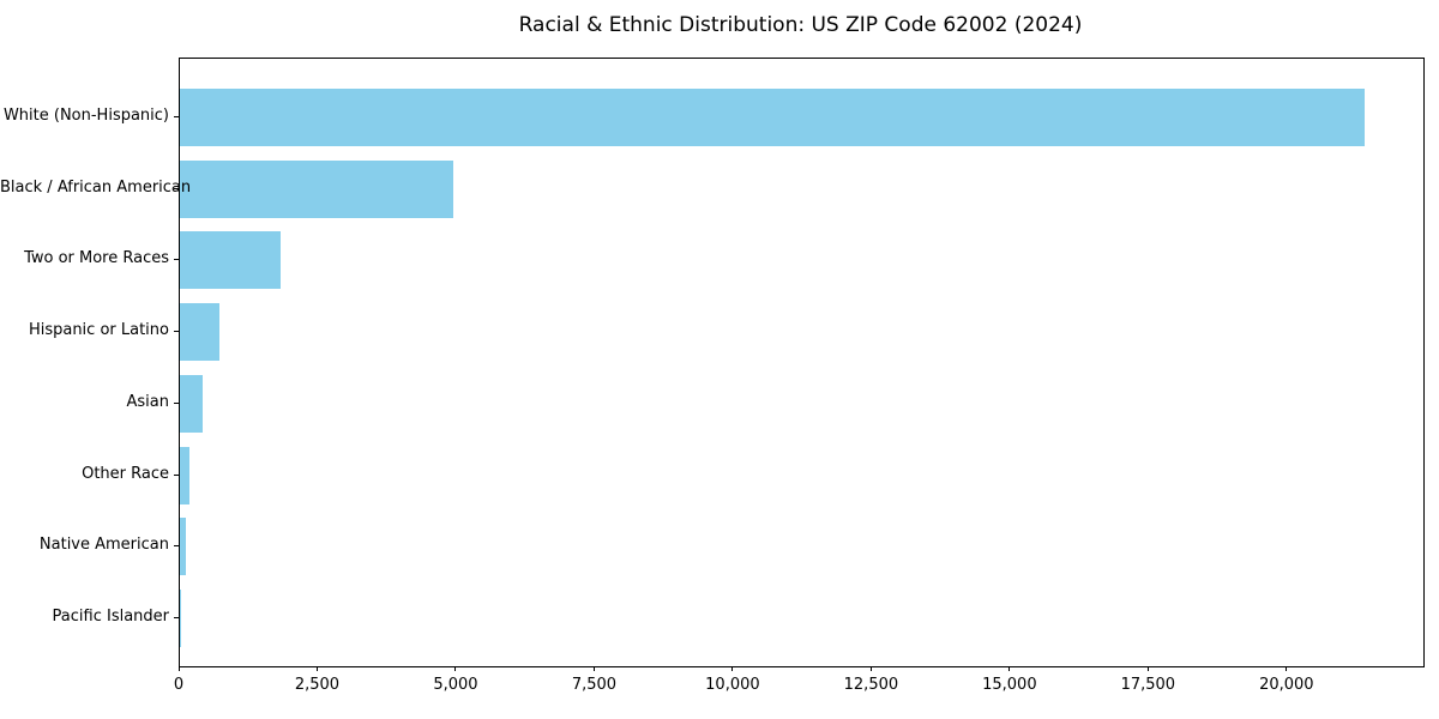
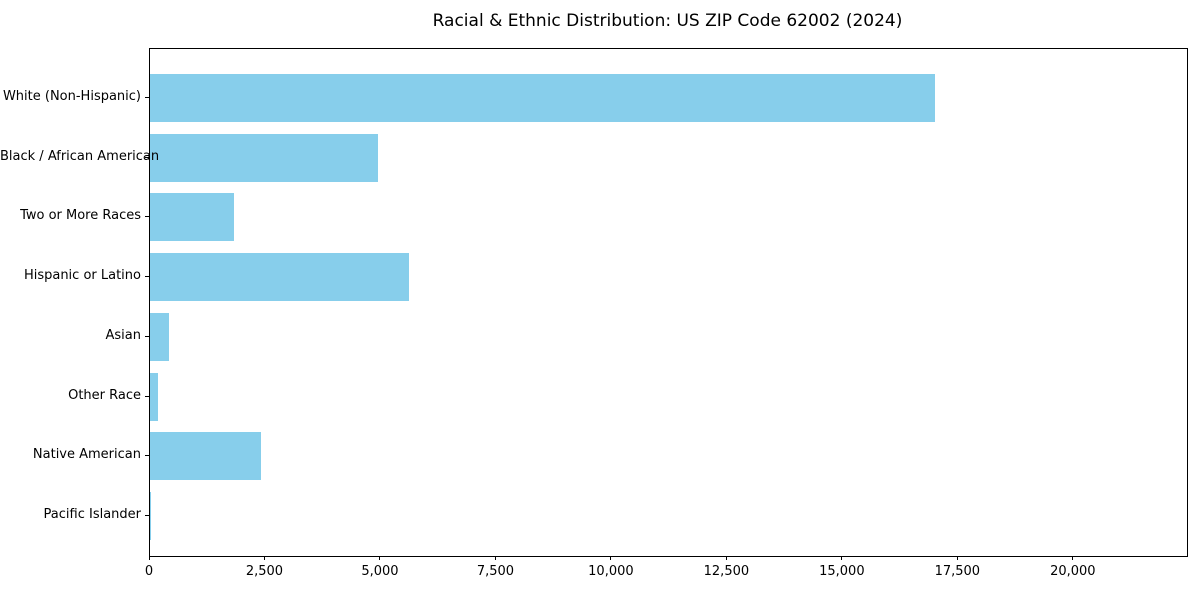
White (Non-Hispanic): 21400 -> 17000
Hispanic or Latino: 700 -> 5600
Native American: 100 -> 2400
